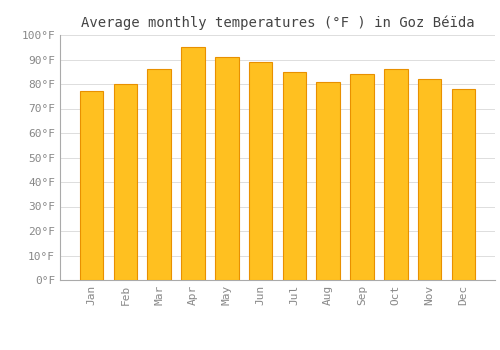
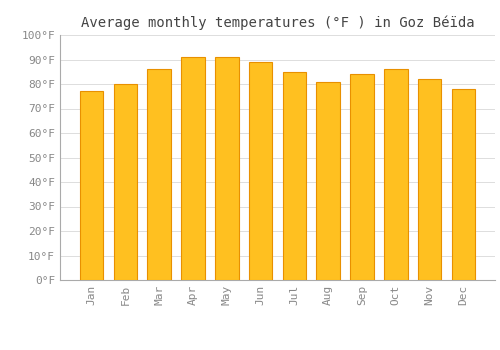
Apr: 95°F -> 91°F
